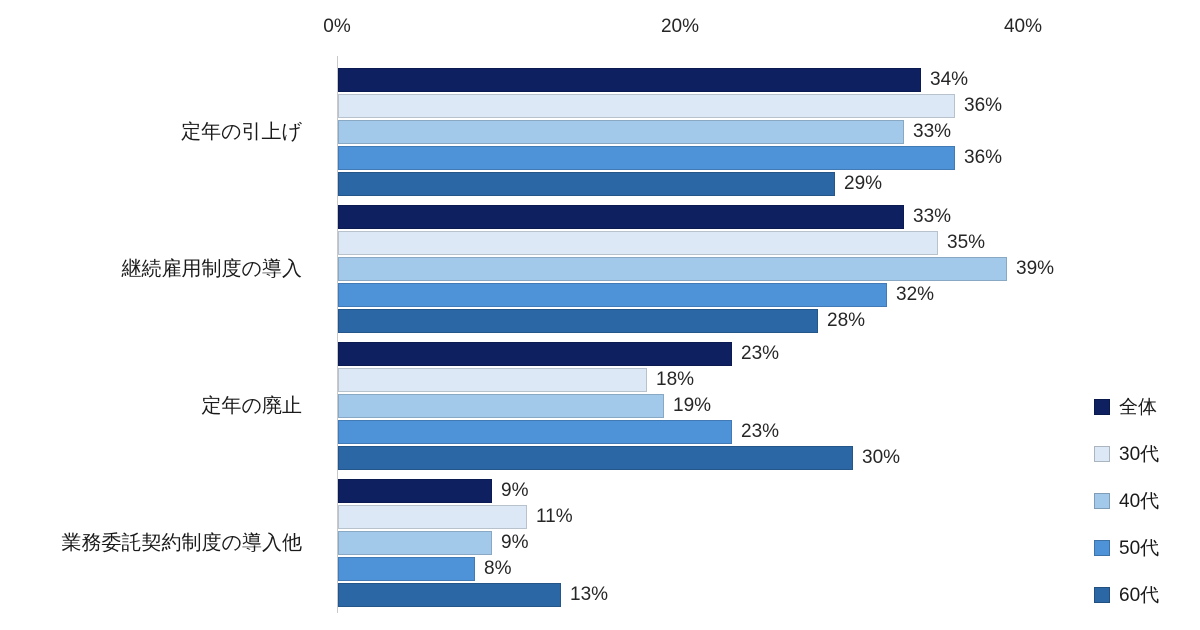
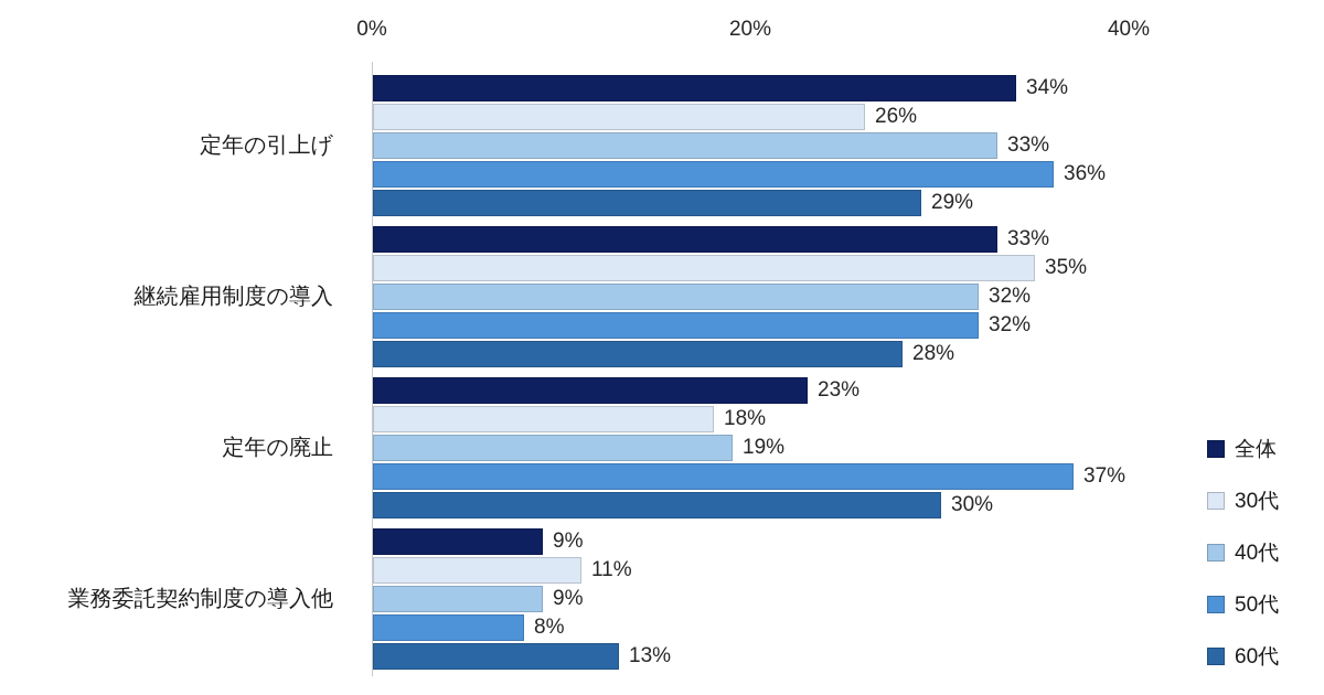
30代/定年の引上げ: 36% -> 26%
40代/継続雇用制度の導入: 39% -> 32%
50代/定年の廃止: 23% -> 37%
